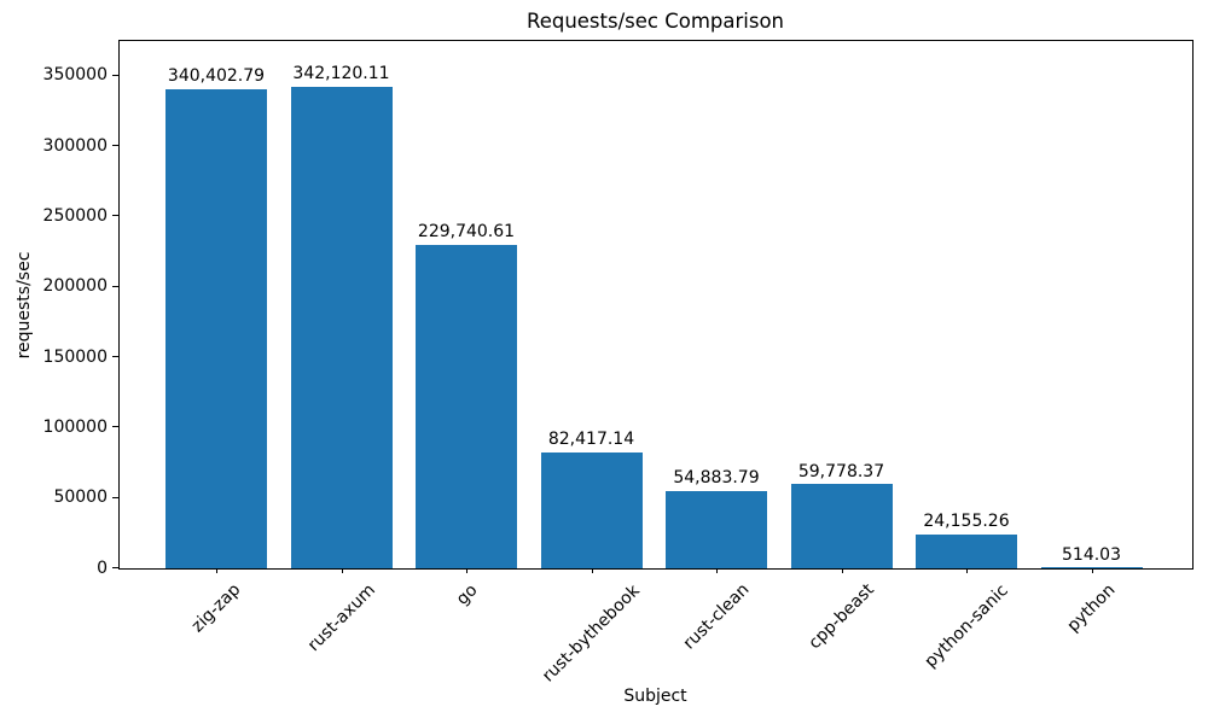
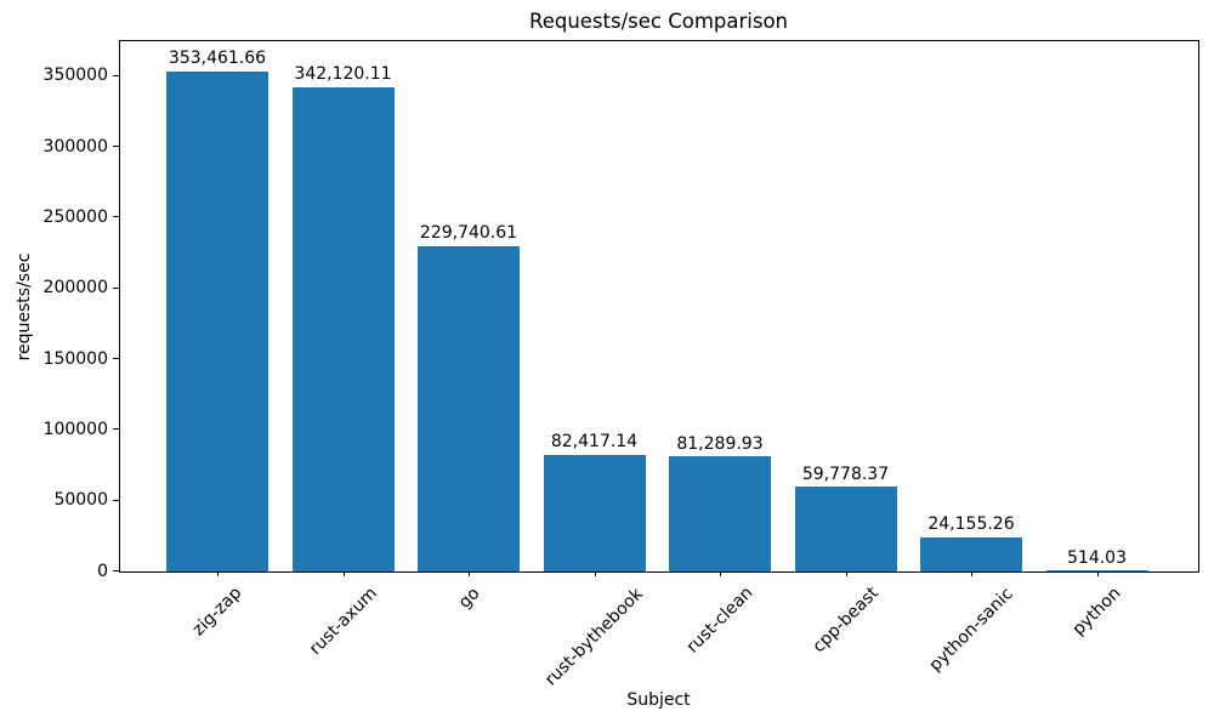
zig-zap: 340,402.79 -> 353,461.66
rust-clean: 54,883.79 -> 81,289.93
